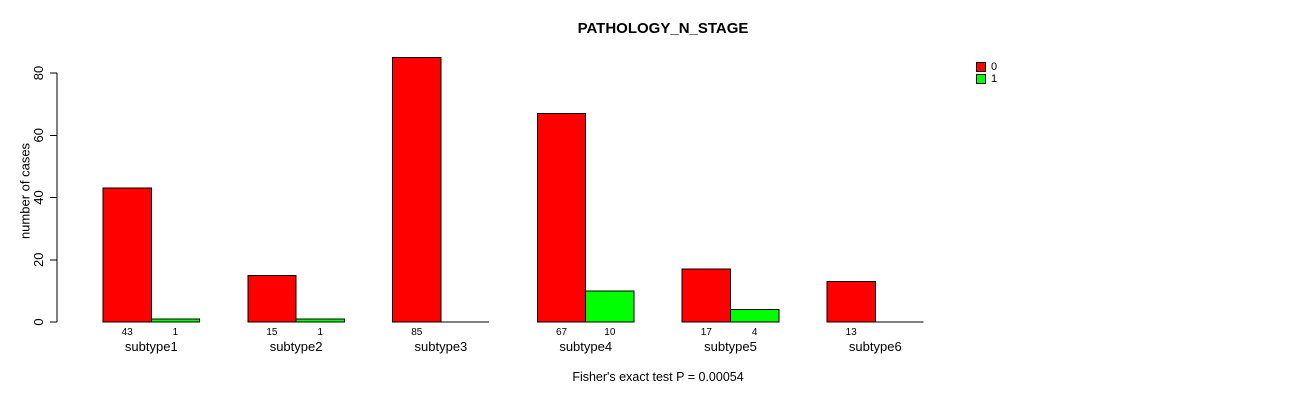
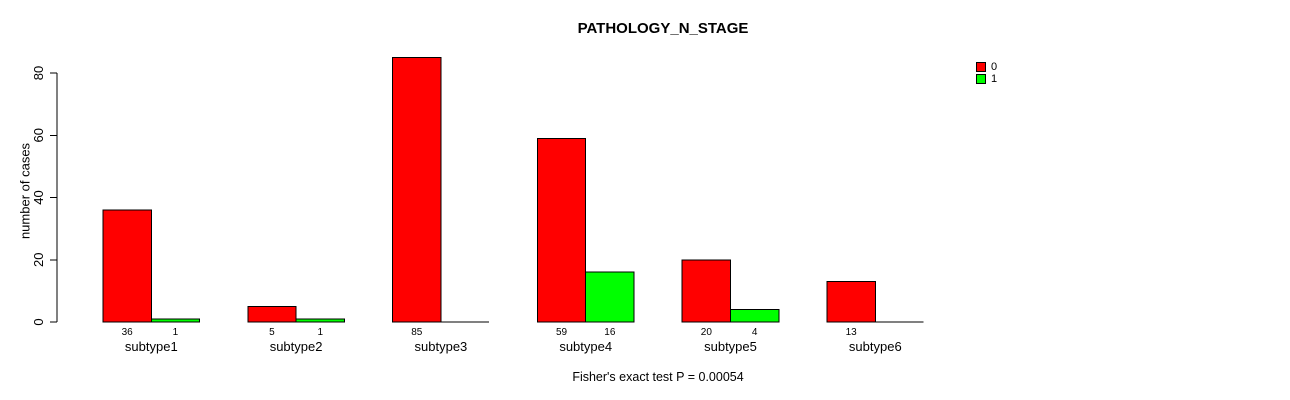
0/subtype1: 43 -> 36
0/subtype2: 15 -> 5
0/subtype4: 67 -> 59
1/subtype4: 10 -> 16
0/subtype5: 17 -> 20
